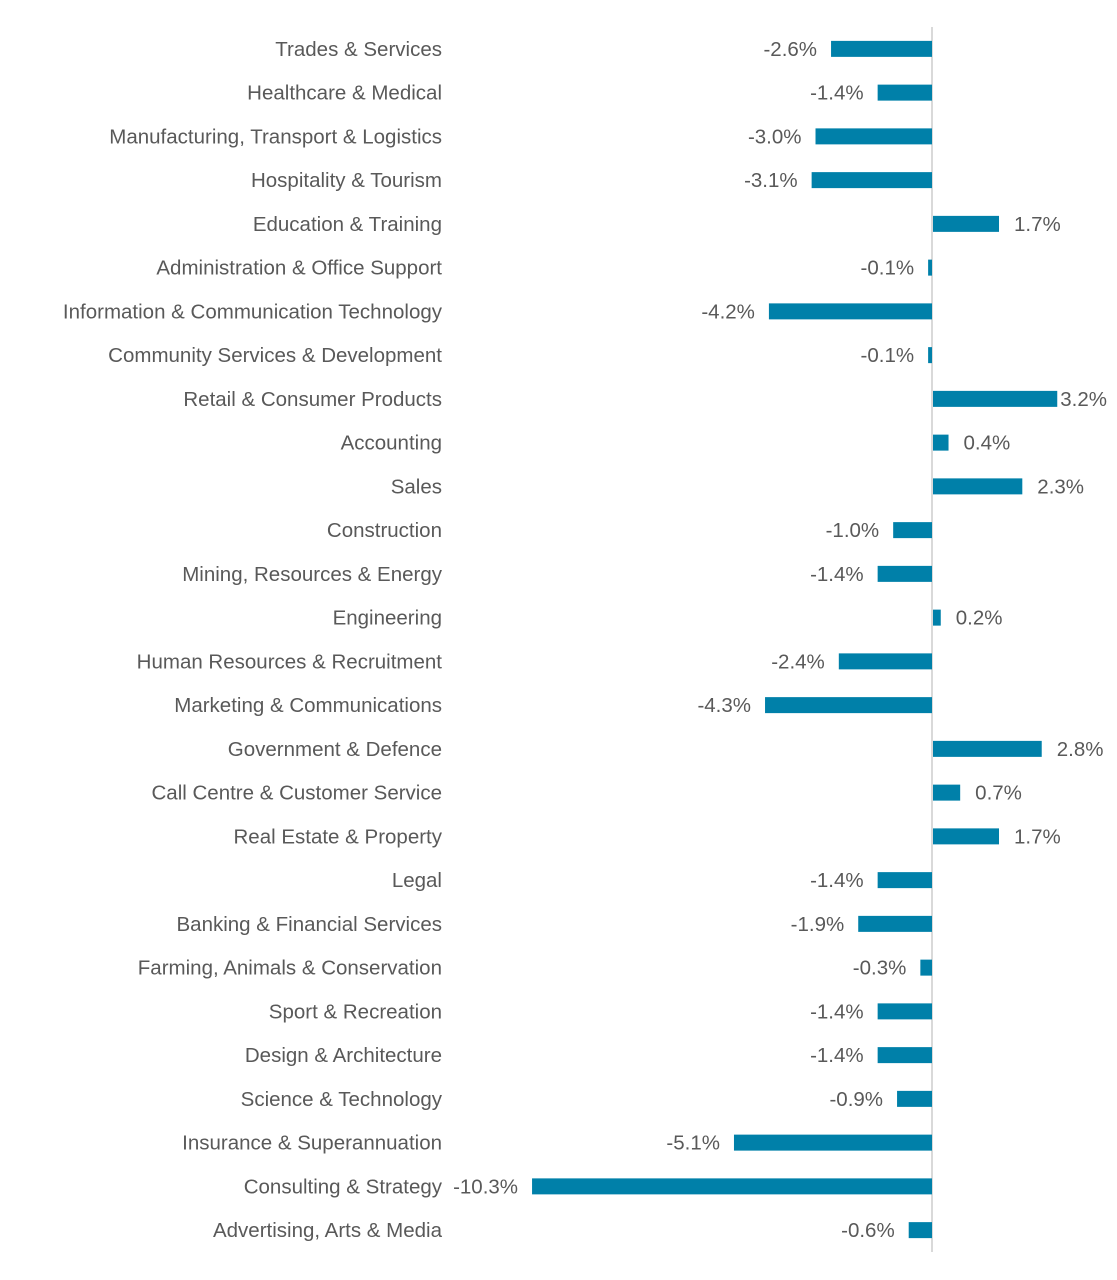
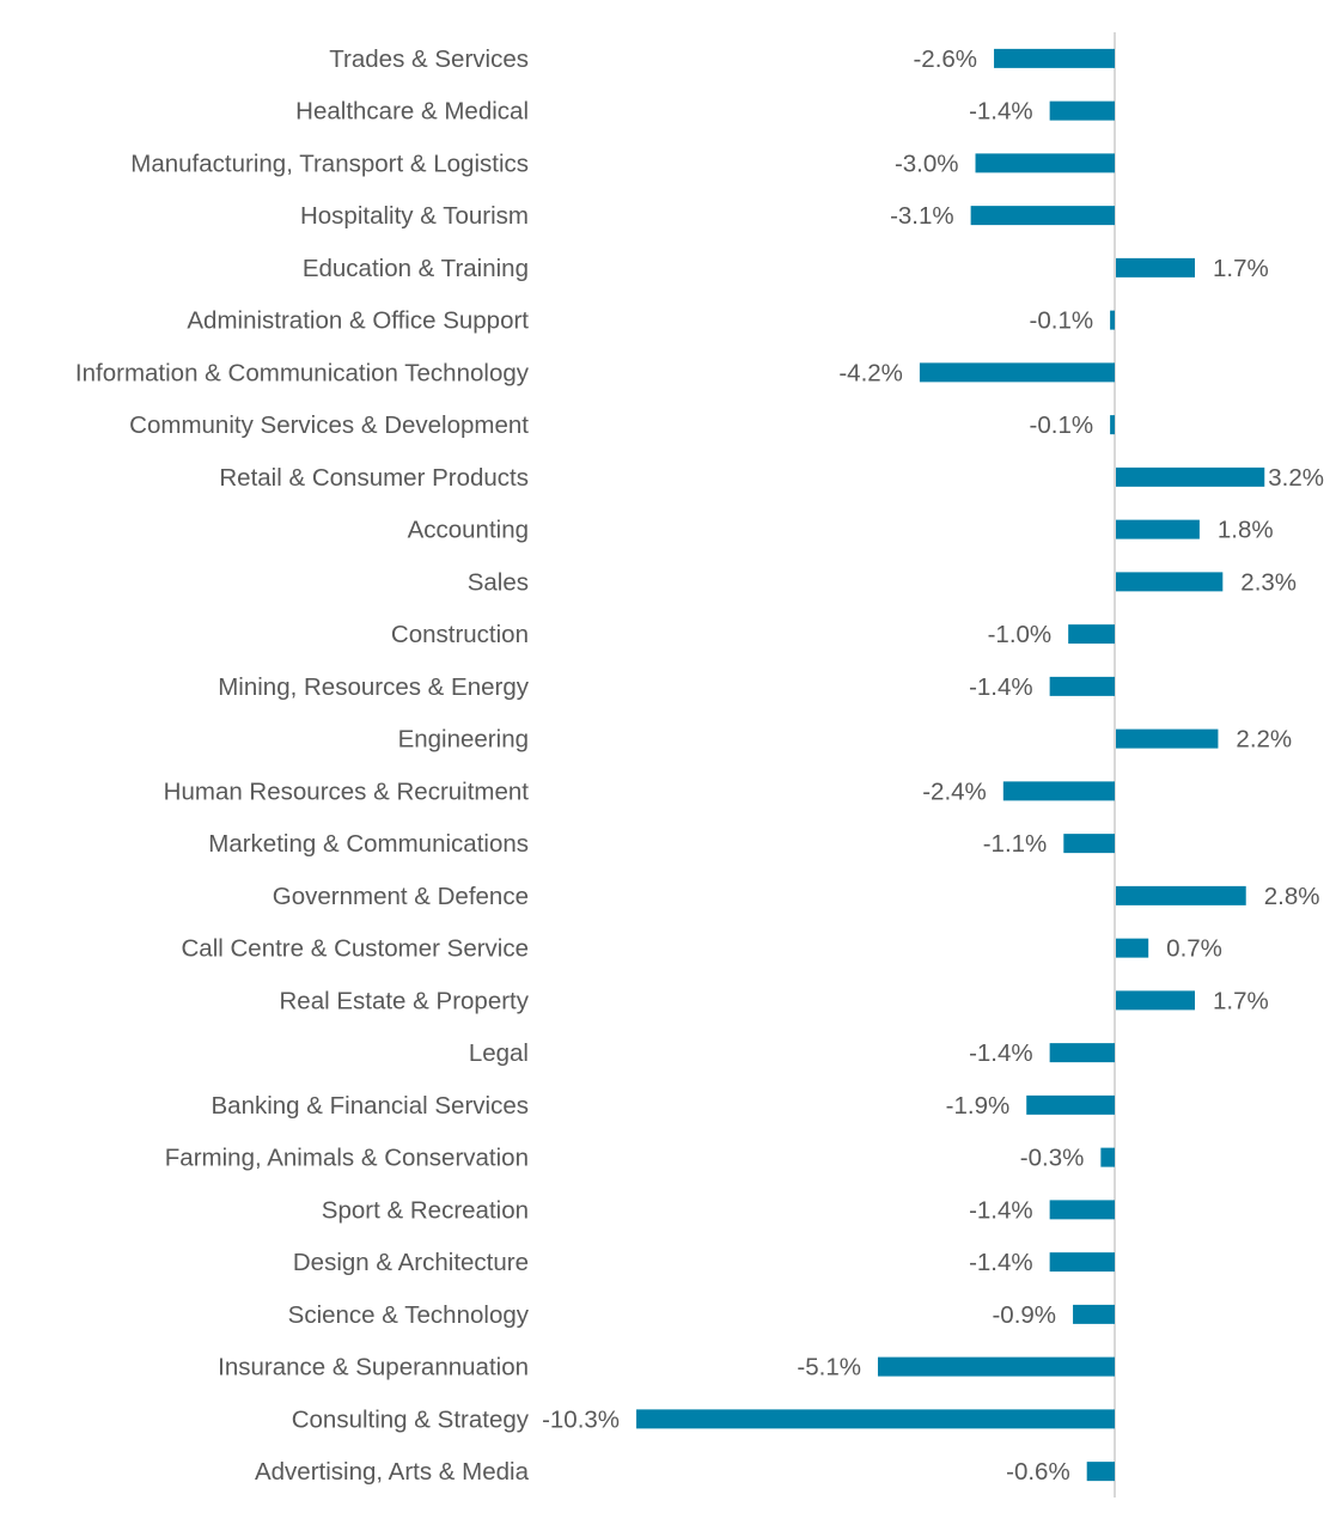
Accounting: 0.4% -> 1.8%
Engineering: 0.2% -> 2.2%
Marketing & Communications: -4.3% -> -1.1%
